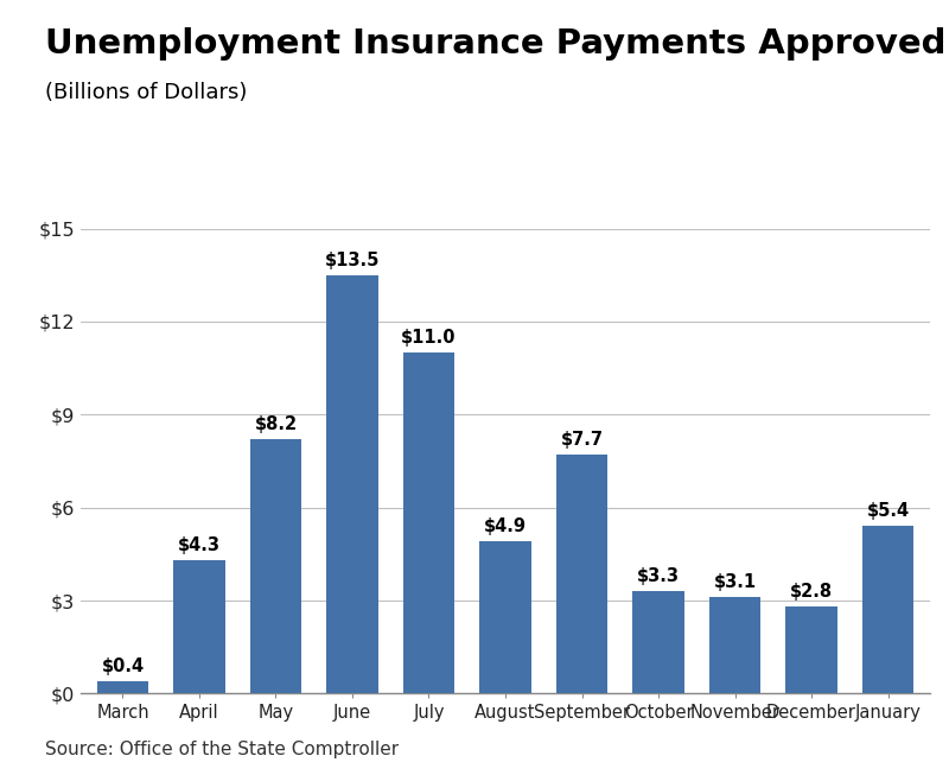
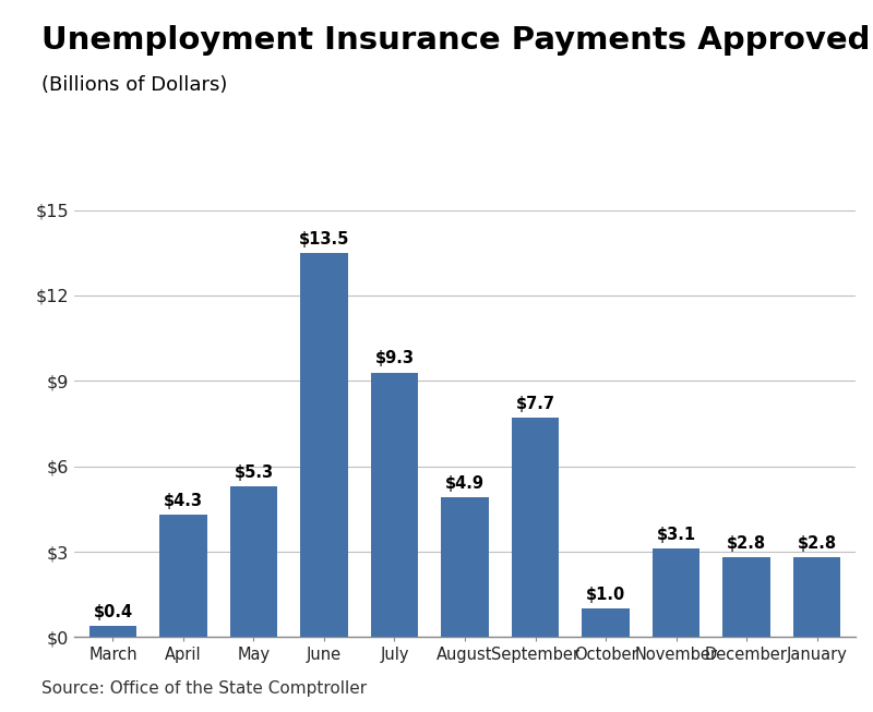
May: $8.2 -> $5.3
July: $11.0 -> $9.3
October: $3.3 -> $1.0
January: $5.4 -> $2.8
